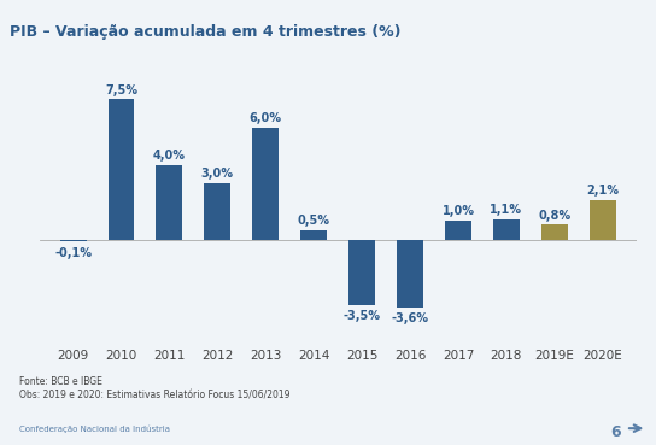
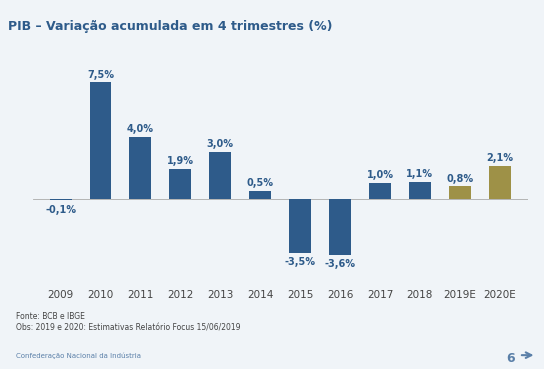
2012: 3,0% -> 1,9%
2013: 6,0% -> 3,0%
